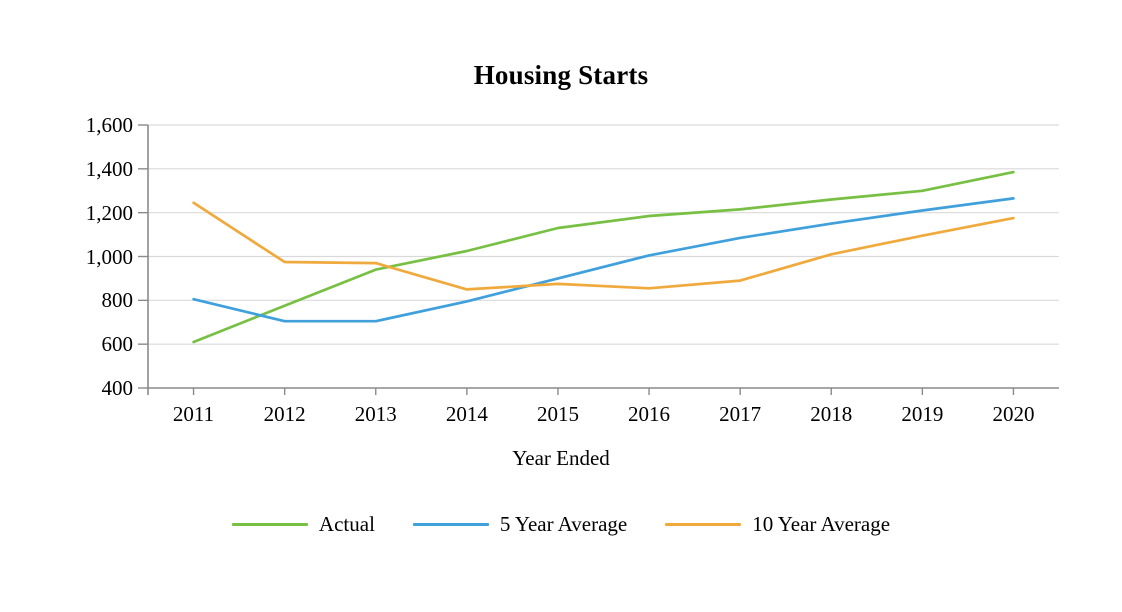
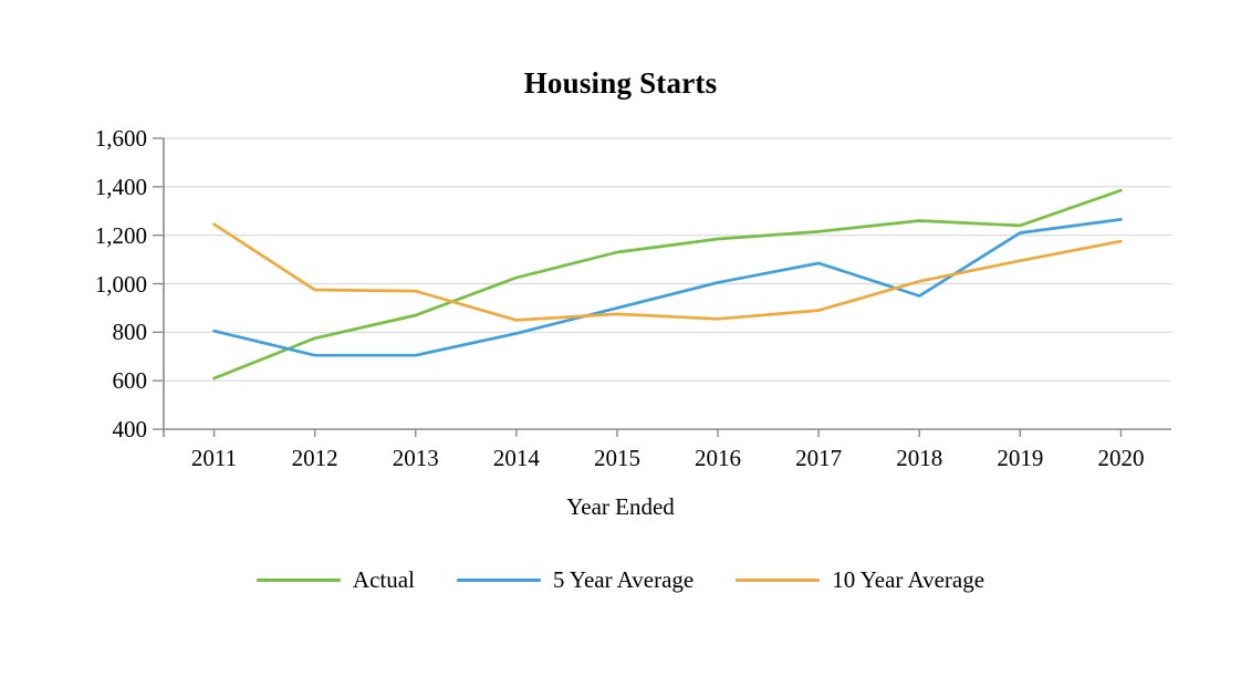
Actual/2013: 940 -> 870
5 Year Average/2018: 1150 -> 950
Actual/2019: 1300 -> 1240
